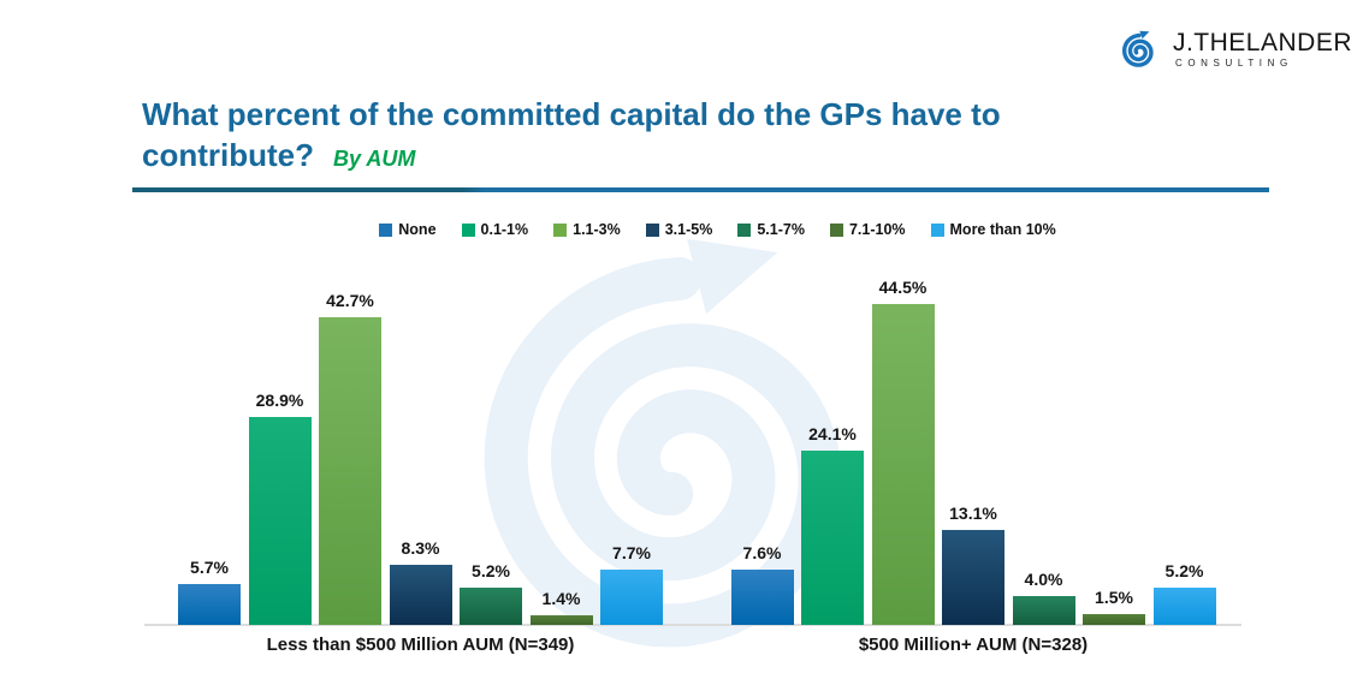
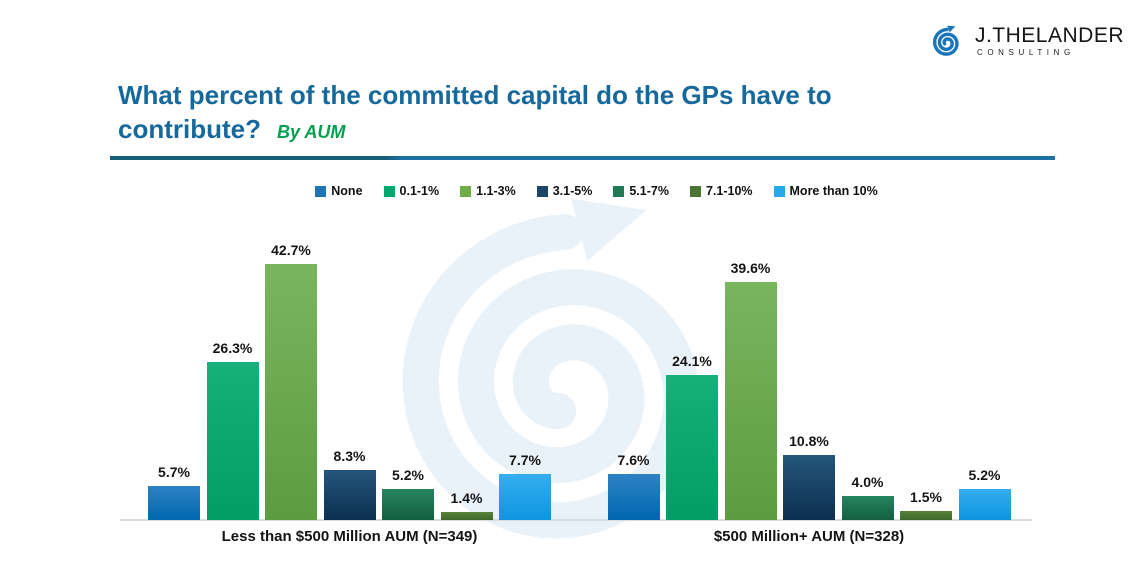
0.1-1%/Less than $500 Million AUM (N=349): 28.9% -> 26.3%
1.1-3%/$500 Million+ AUM (N=328): 44.5% -> 39.6%
3.1-5%/$500 Million+ AUM (N=328): 13.1% -> 10.8%
